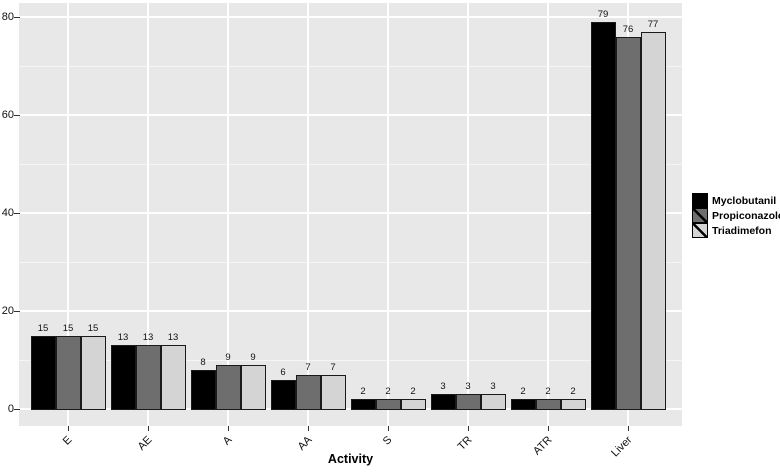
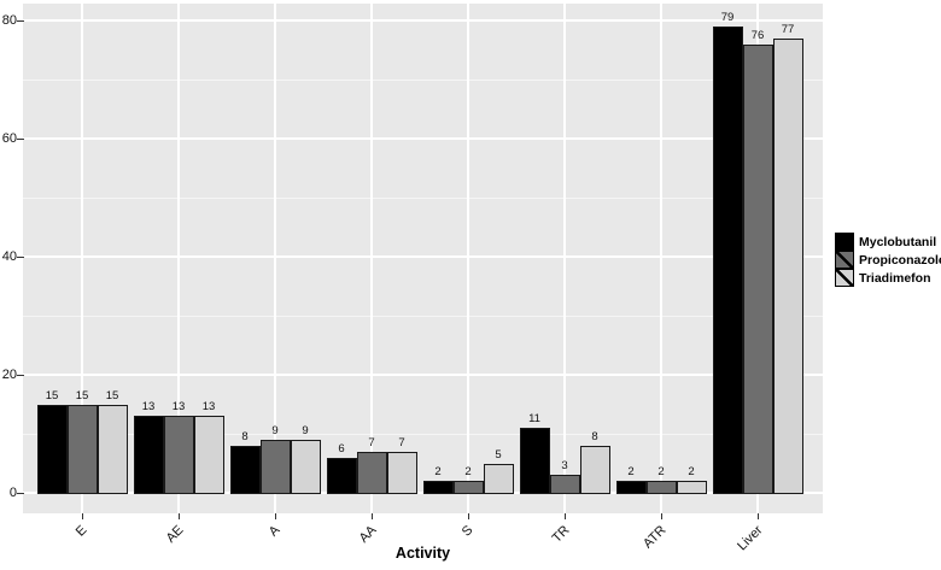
Triadimefon/S: 2 -> 5
Myclobutanil/TR: 3 -> 11
Triadimefon/TR: 3 -> 8
